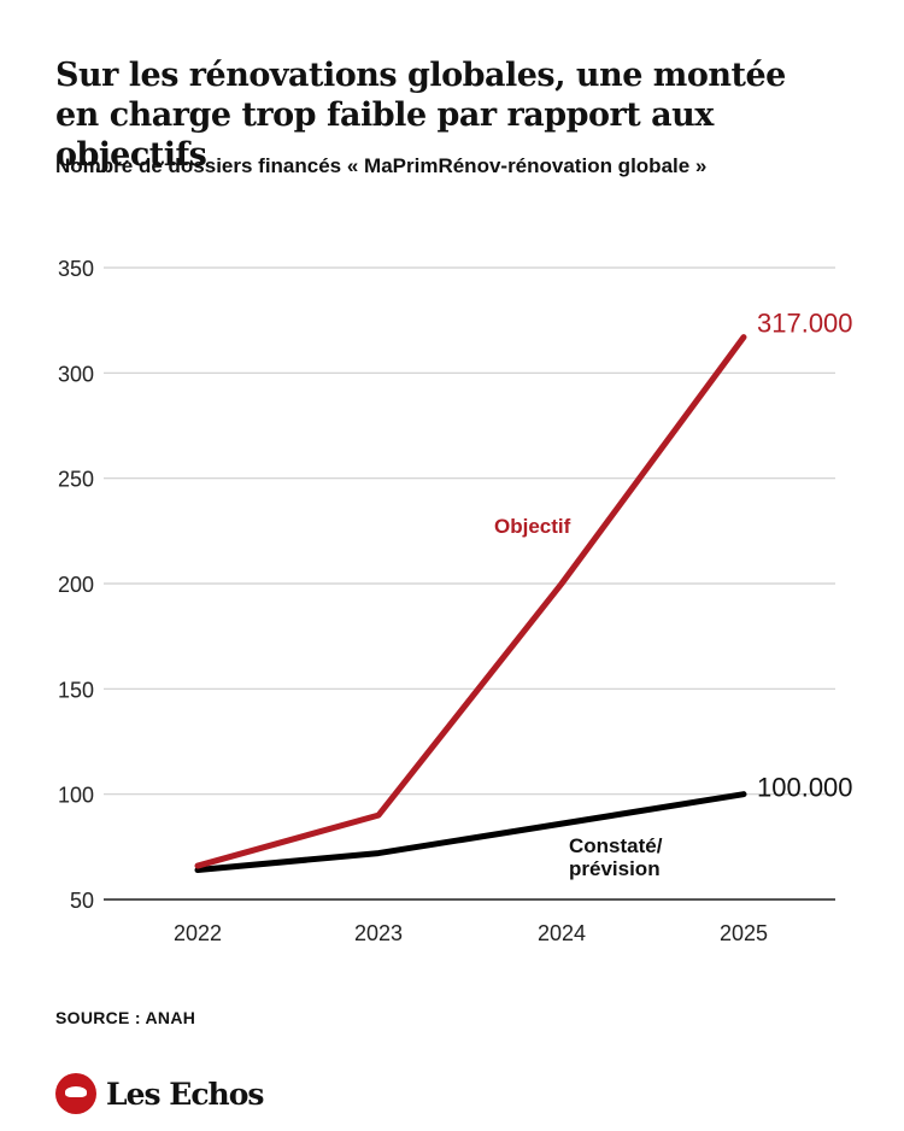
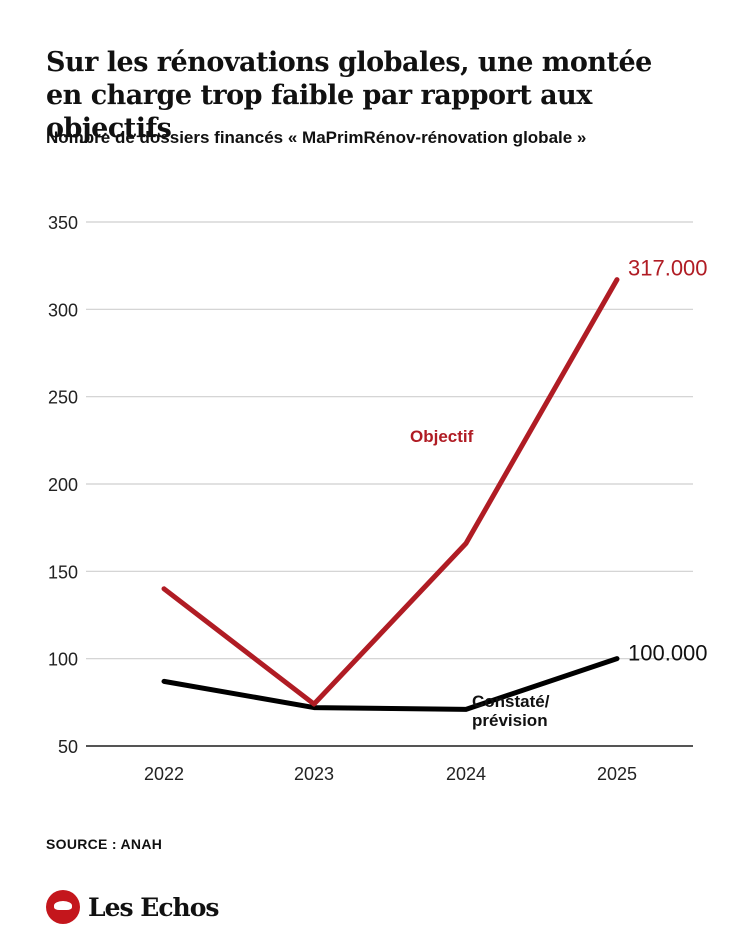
Objectif/2022: 66 -> 140
Constaté/prévision/2022: 64 -> 87
Objectif/2023: 90 -> 74
Objectif/2024: 200 -> 166
Constaté/prévision/2024: 86 -> 71
